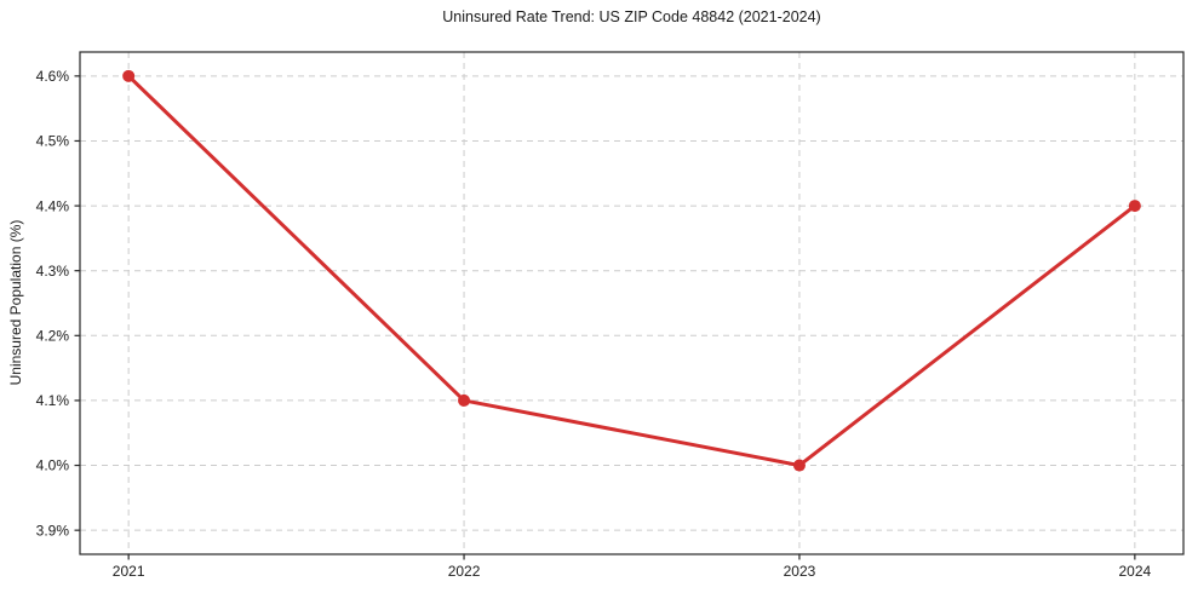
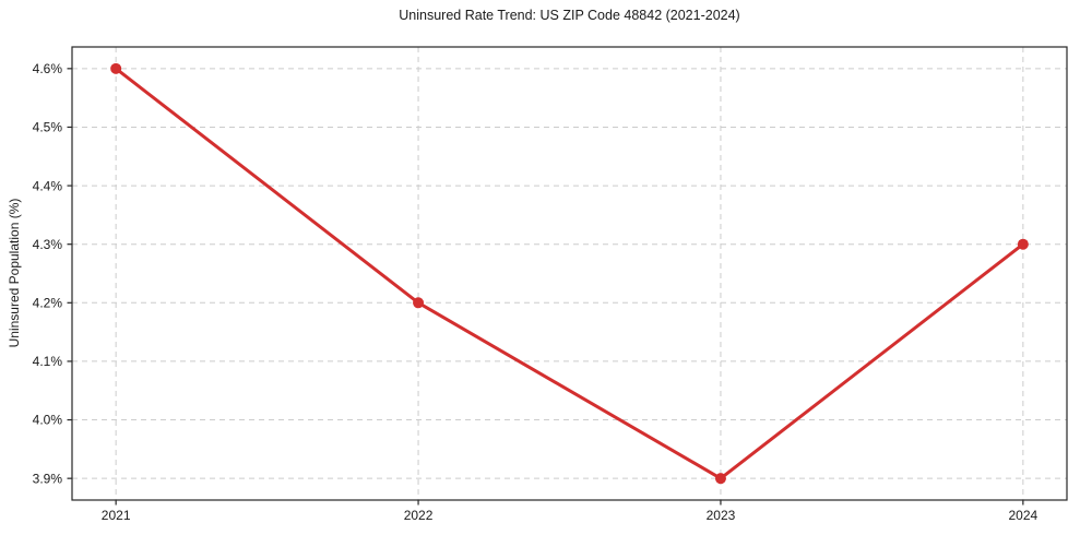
2022: 4.1% -> 4.2%
2023: 4.0% -> 3.9%
2024: 4.4% -> 4.3%
